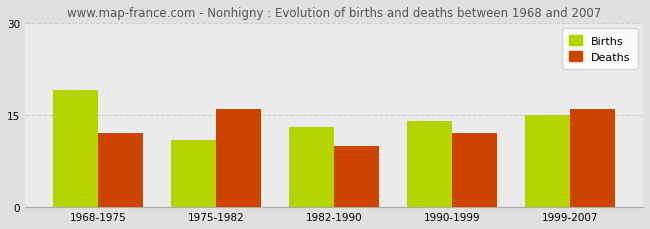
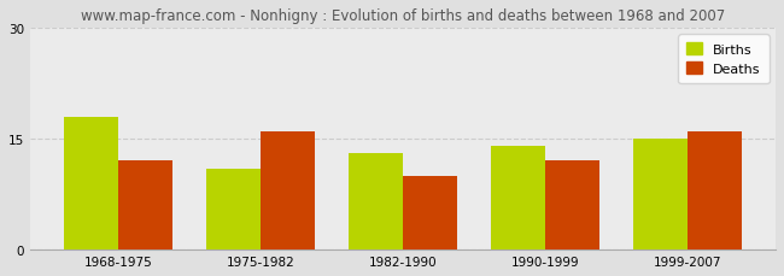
Births/1968-1975: 19 -> 18
